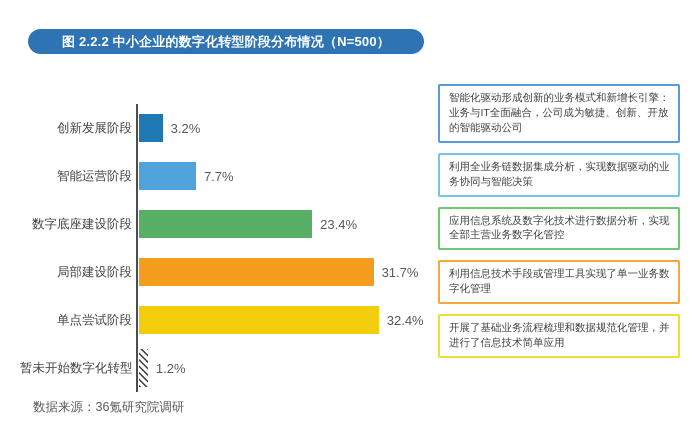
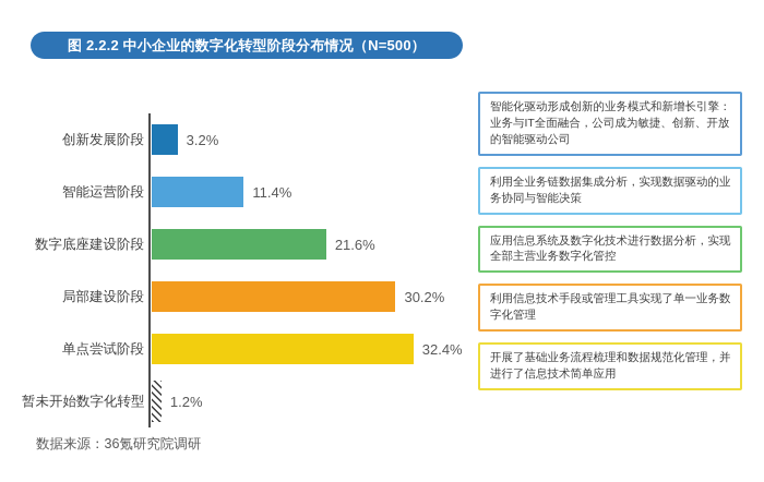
智能运营阶段: 7.7% -> 11.4%
数字底座建设阶段: 23.4% -> 21.6%
局部建设阶段: 31.7% -> 30.2%
